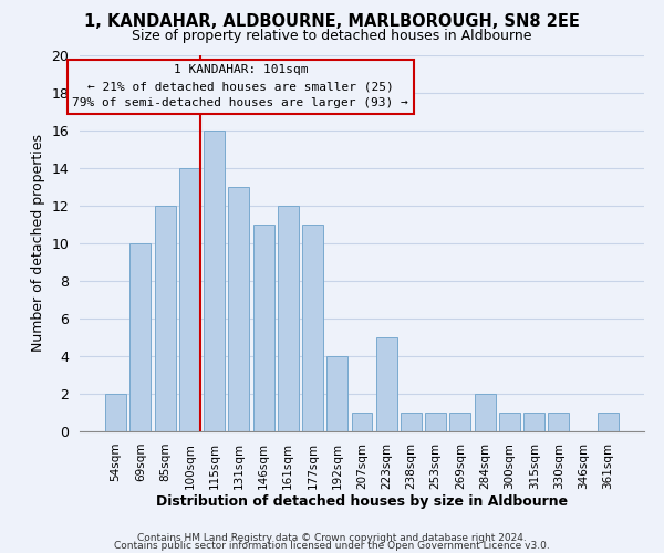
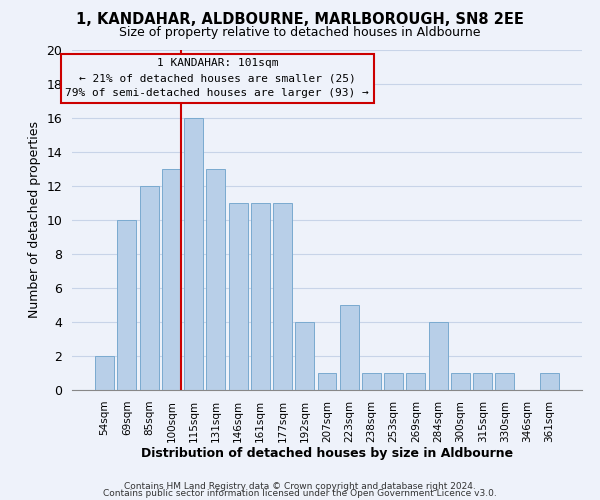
100sqm: 14 -> 13
161sqm: 12 -> 11
284sqm: 2 -> 4
